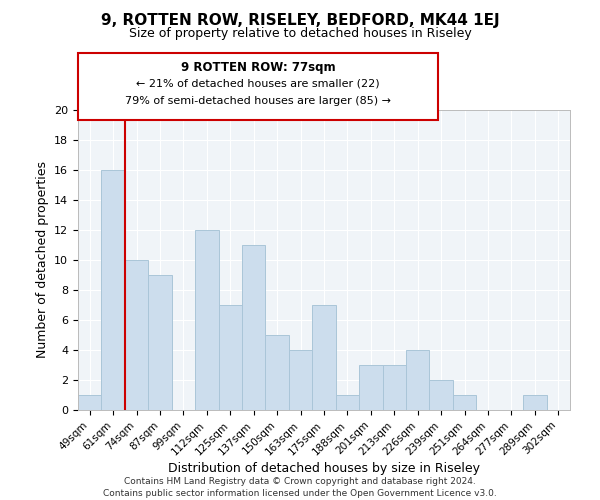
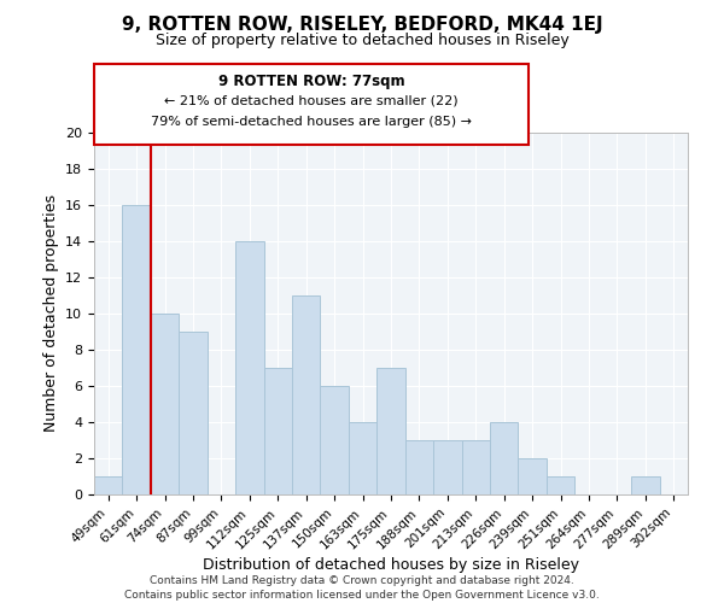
112sqm: 12 -> 14
150sqm: 5 -> 6
188sqm: 1 -> 3
